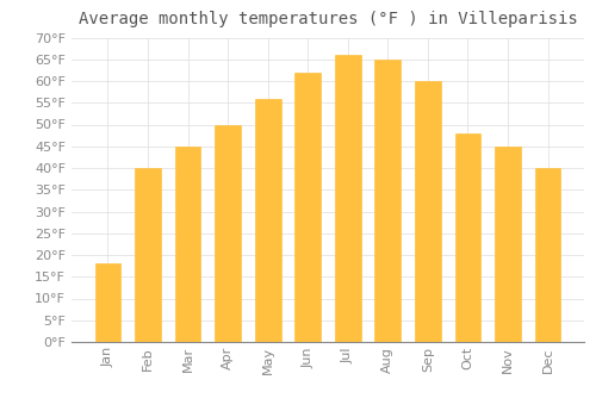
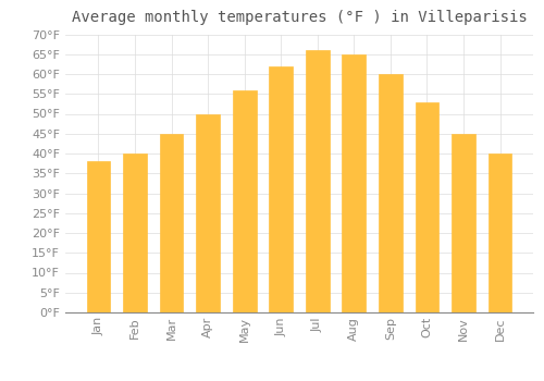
Jan: 18°F -> 38°F
Oct: 48°F -> 53°F
